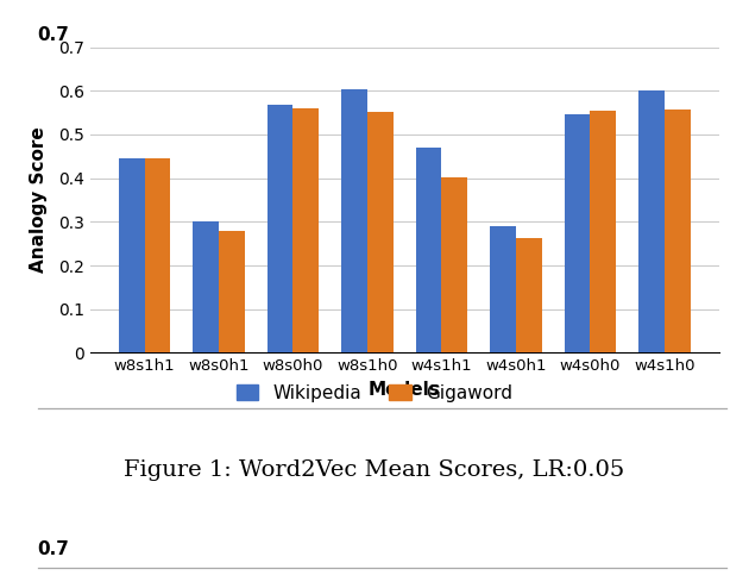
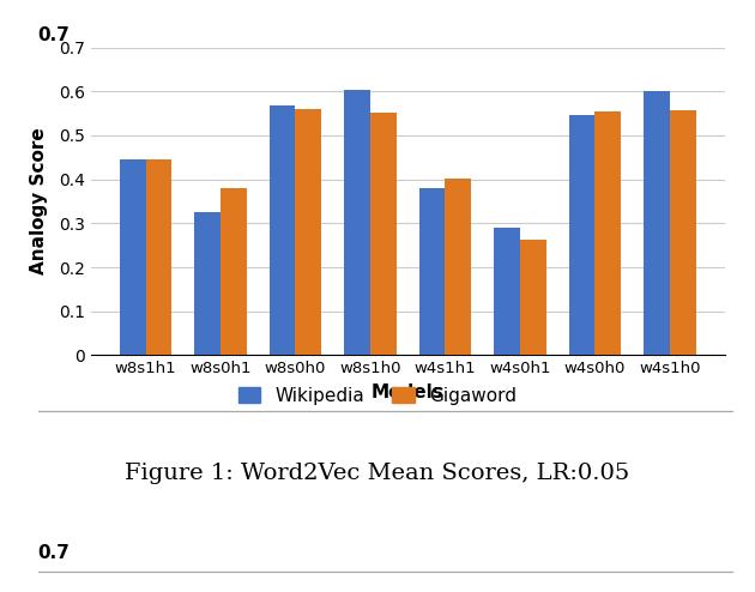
Wikipedia/w8s0h1: 0.300 -> 0.325
Gigaword/w8s0h1: 0.278 -> 0.380
Wikipedia/w4s1h1: 0.470 -> 0.380
